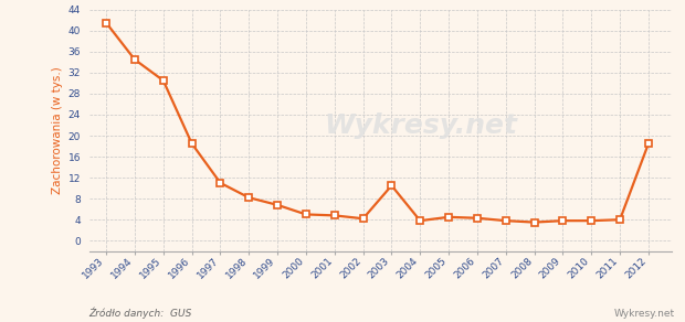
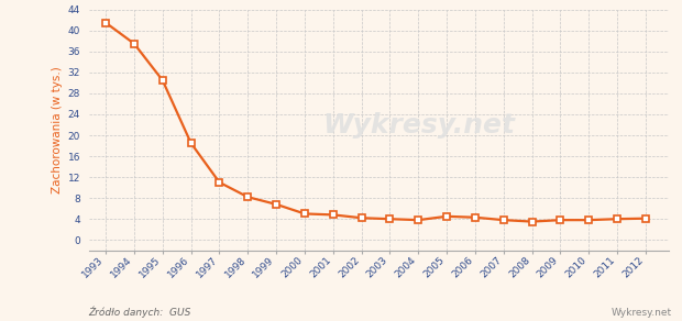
1994: 34.5 -> 37.5
2003: 10.5 -> 4.0
2012: 18.5 -> 4.1
